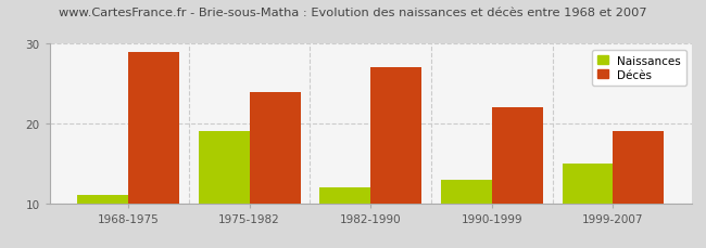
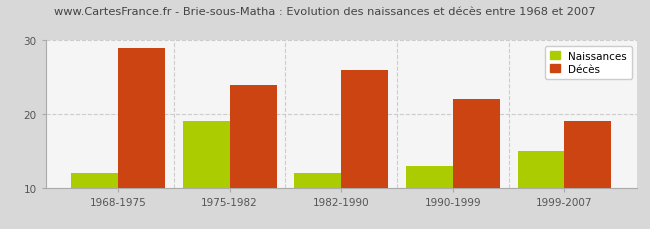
Naissances/1968-1975: 11 -> 12
Décès/1982-1990: 27 -> 26
